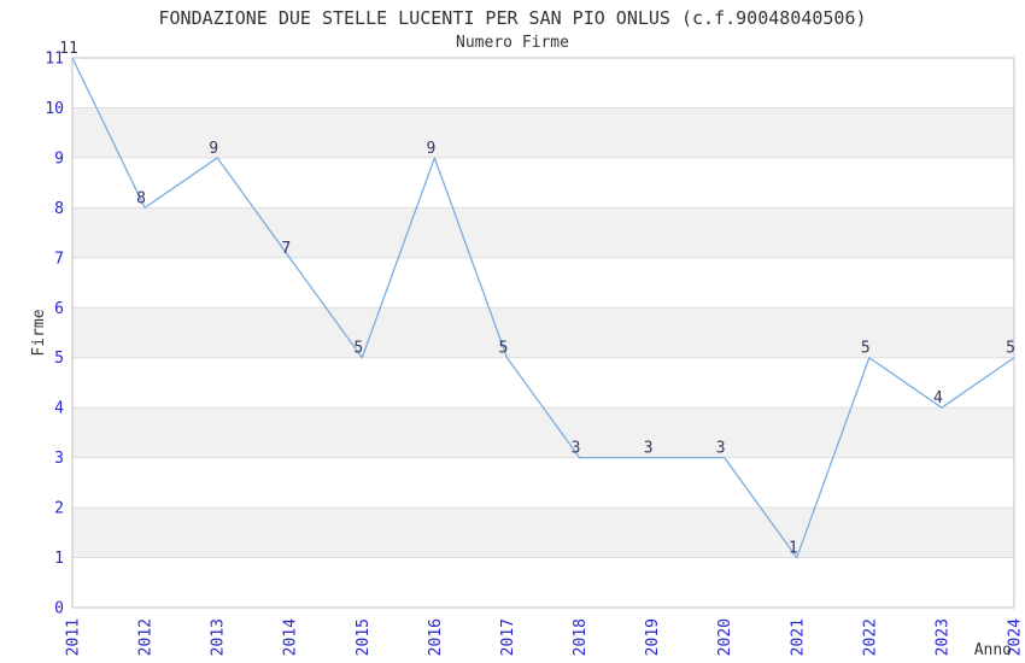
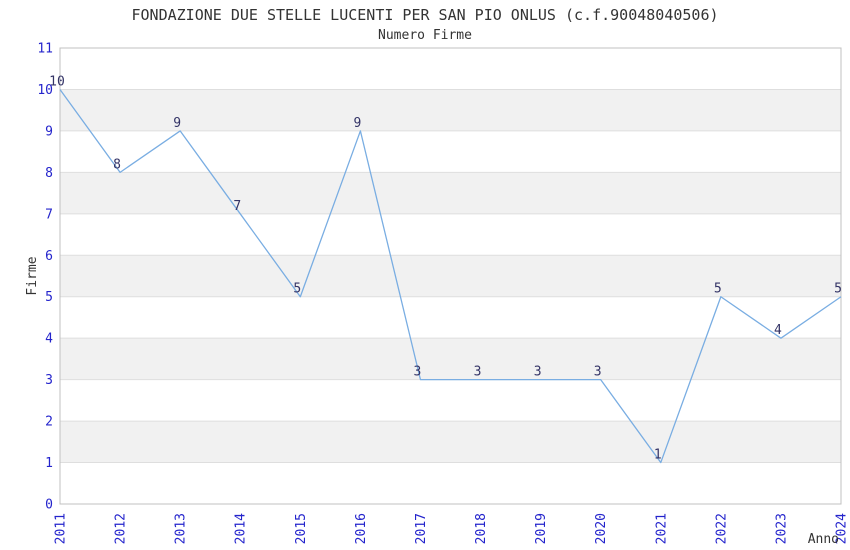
2011: 11 -> 10
2017: 5 -> 3
